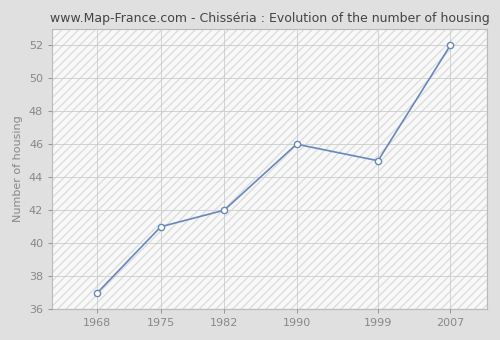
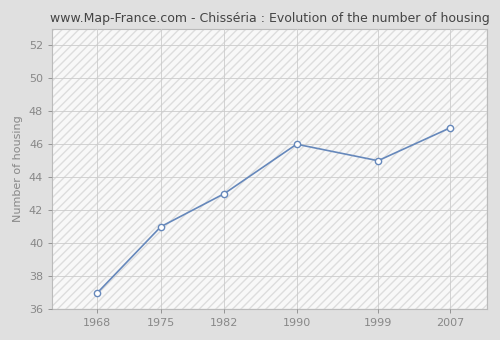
1982: 42 -> 43
2007: 52 -> 47
